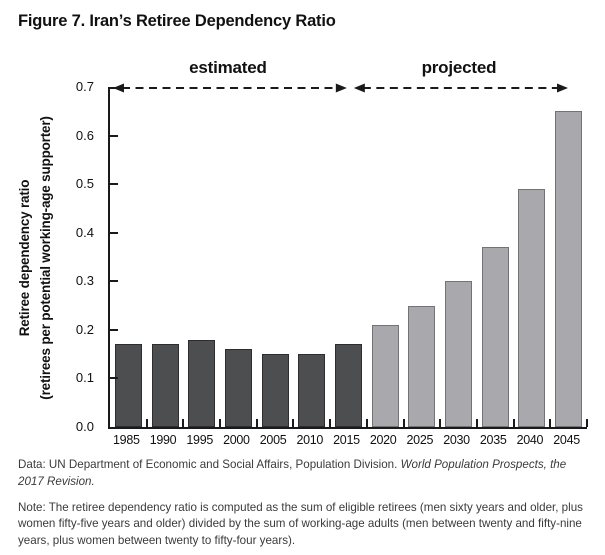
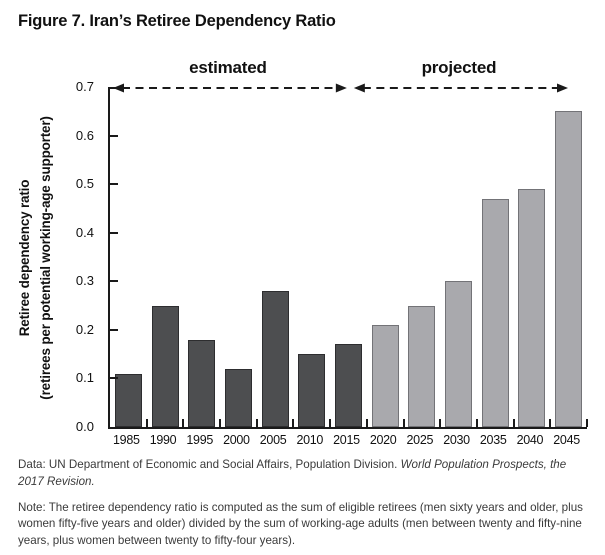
estimated/1985: 0.17 -> 0.11
estimated/1990: 0.17 -> 0.25
estimated/2000: 0.16 -> 0.12
estimated/2005: 0.15 -> 0.28
projected/2035: 0.37 -> 0.47
